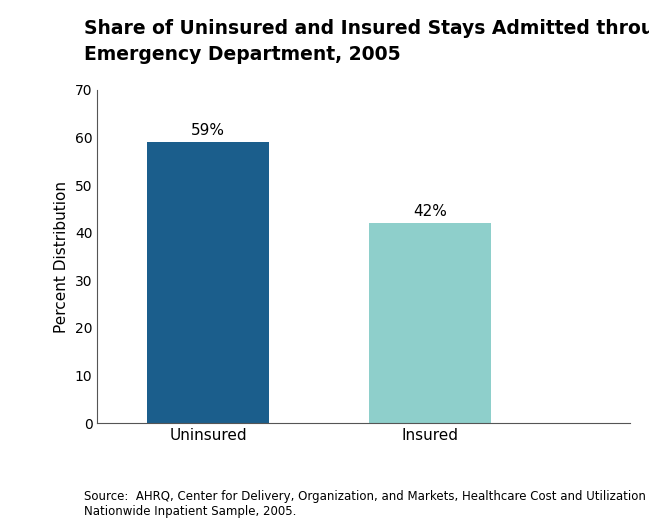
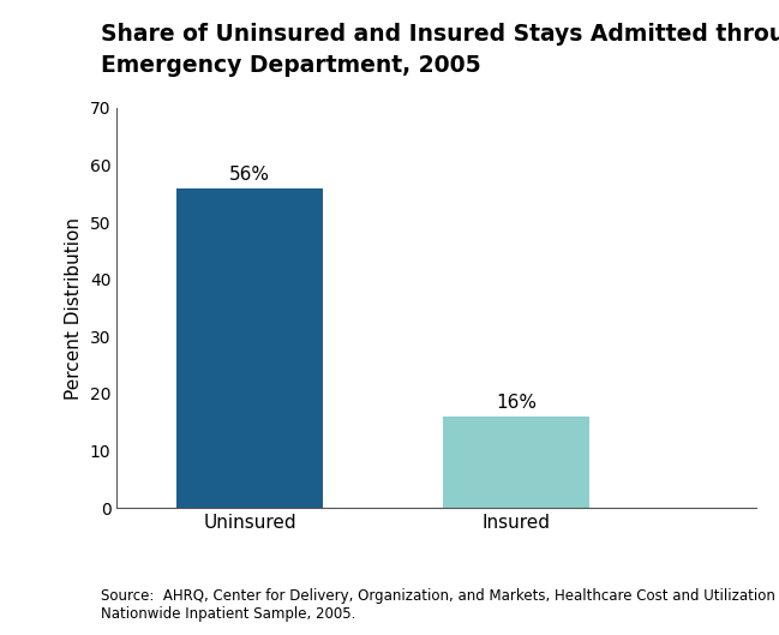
Uninsured: 59% -> 56%
Insured: 42% -> 16%
